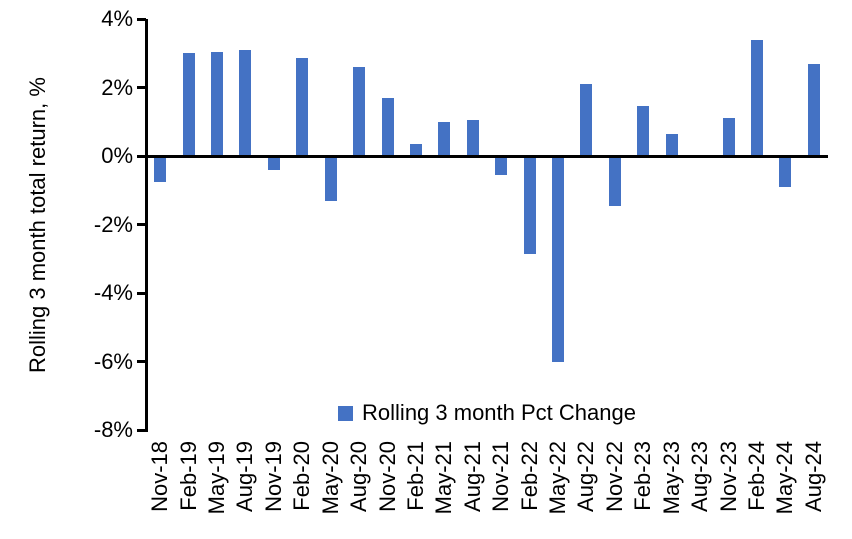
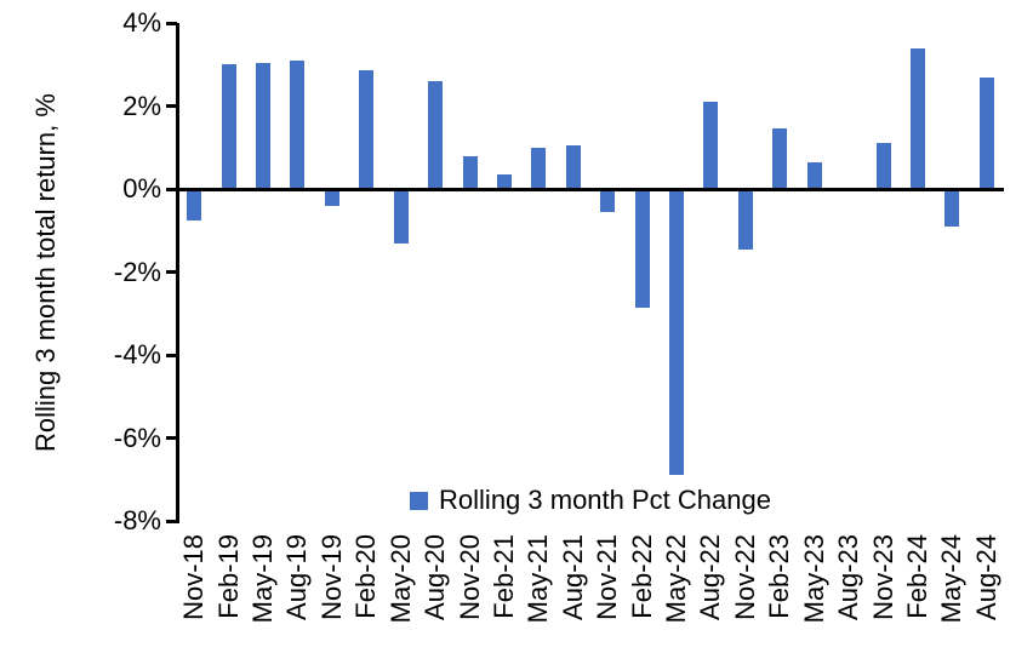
Nov-20: 1.7% -> 0.8%
May-22: -6.0% -> -6.9%
